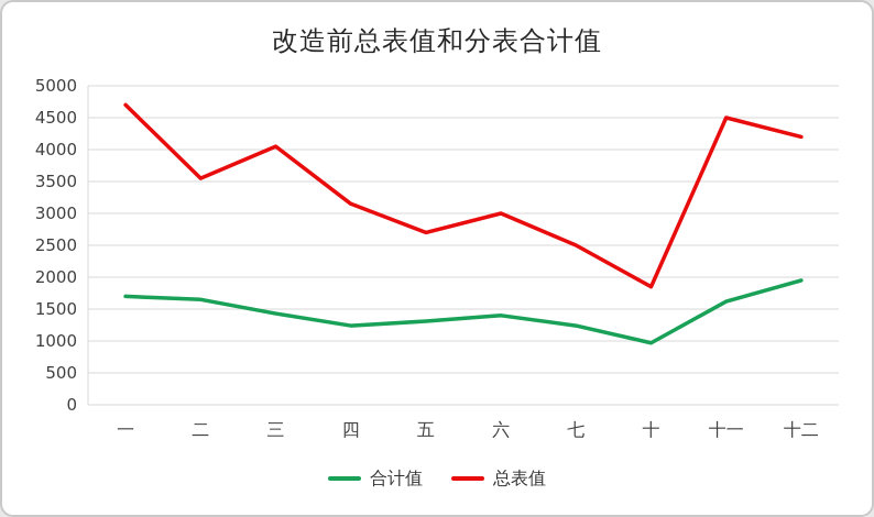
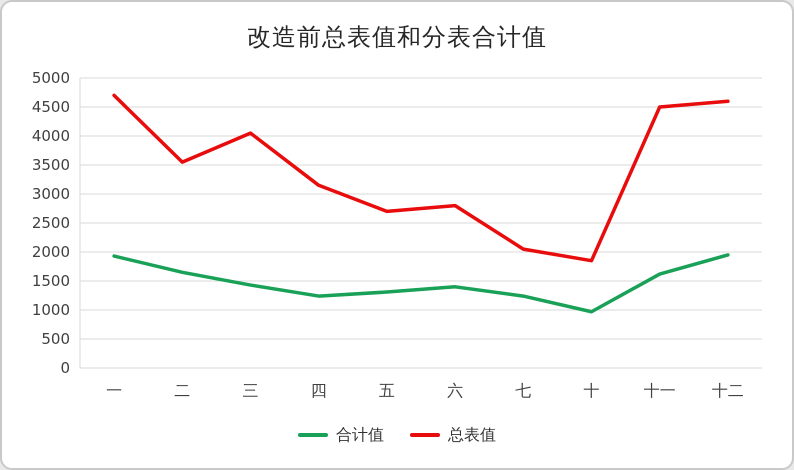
合计值/一: 1700 -> 1900
总表值/六: 3000 -> 2800
总表值/七: 2500 -> 2000
总表值/十二: 4200 -> 4600
